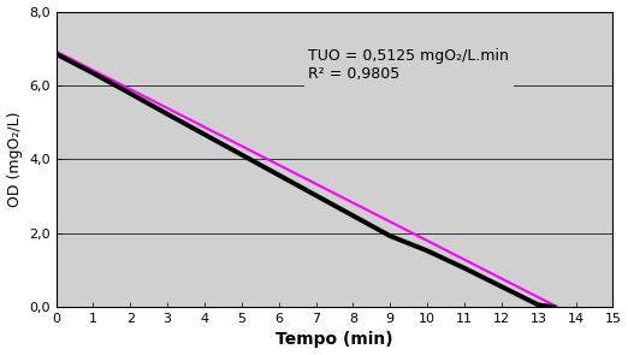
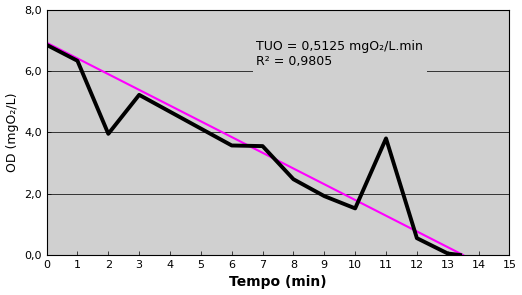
2: 5,78 -> 3,95
7: 3,02 -> 3,55
11: 1,05 -> 3,80
